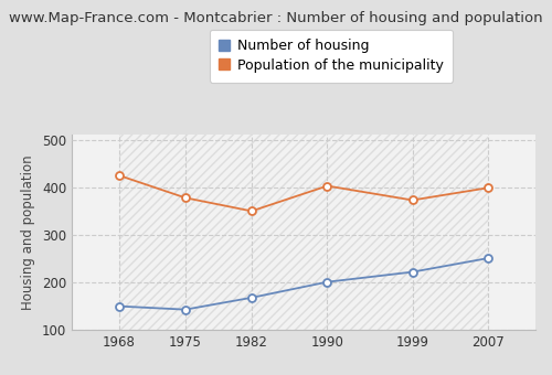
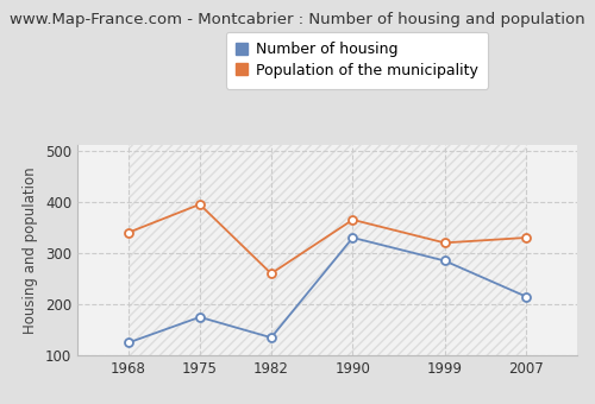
Number of housing/1968: 150 -> 125
Population of the municipality/1968: 425 -> 340
Number of housing/1975: 143 -> 175
Population of the municipality/1975: 378 -> 395
Number of housing/1982: 168 -> 135
Population of the municipality/1982: 350 -> 260
Number of housing/1990: 201 -> 330
Population of the municipality/1990: 403 -> 365
Number of housing/1999: 222 -> 285
Population of the municipality/1999: 373 -> 320
Number of housing/2007: 251 -> 215
Population of the municipality/2007: 399 -> 330
